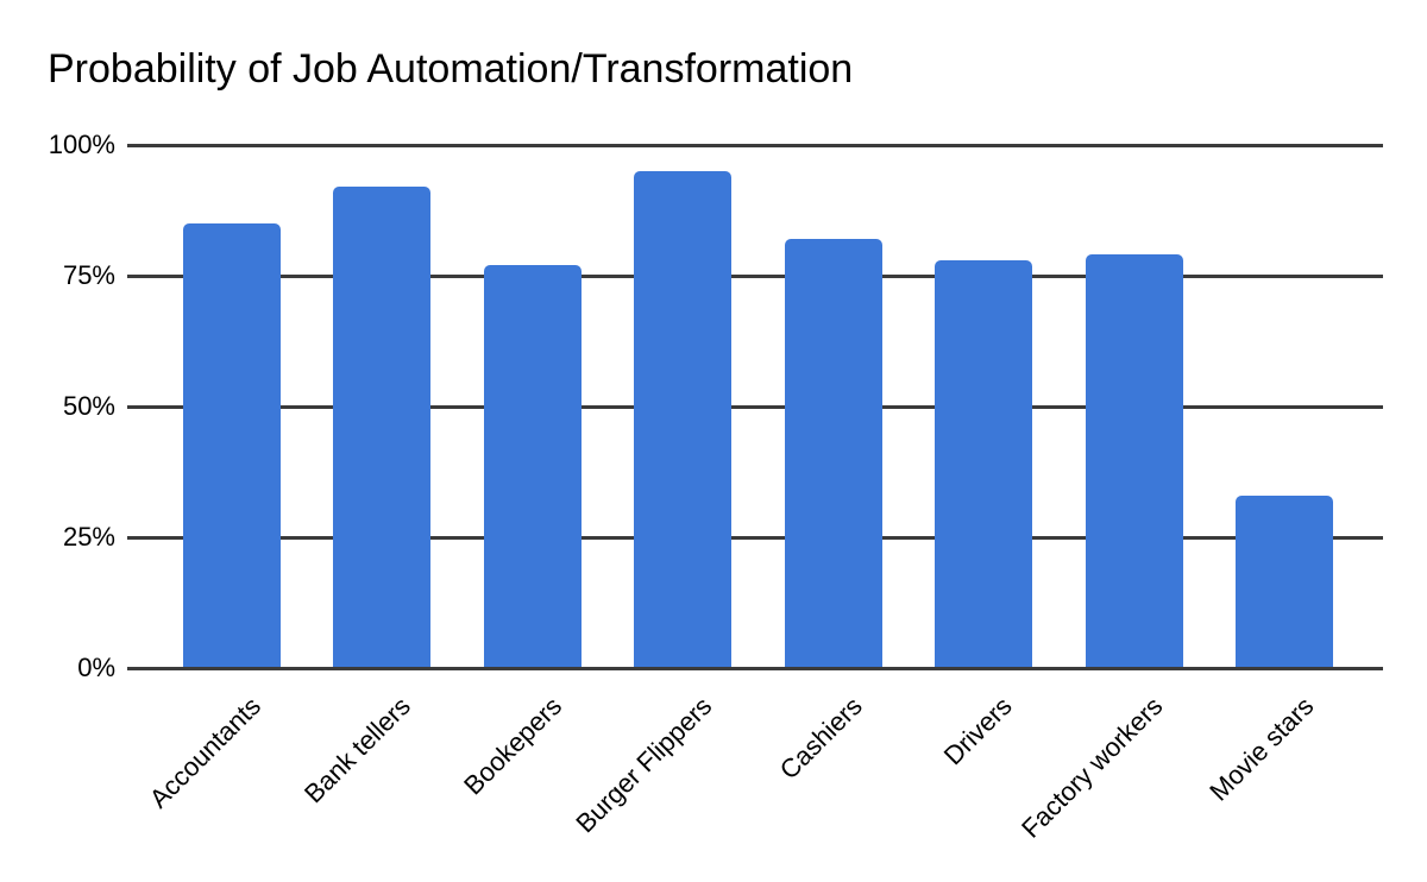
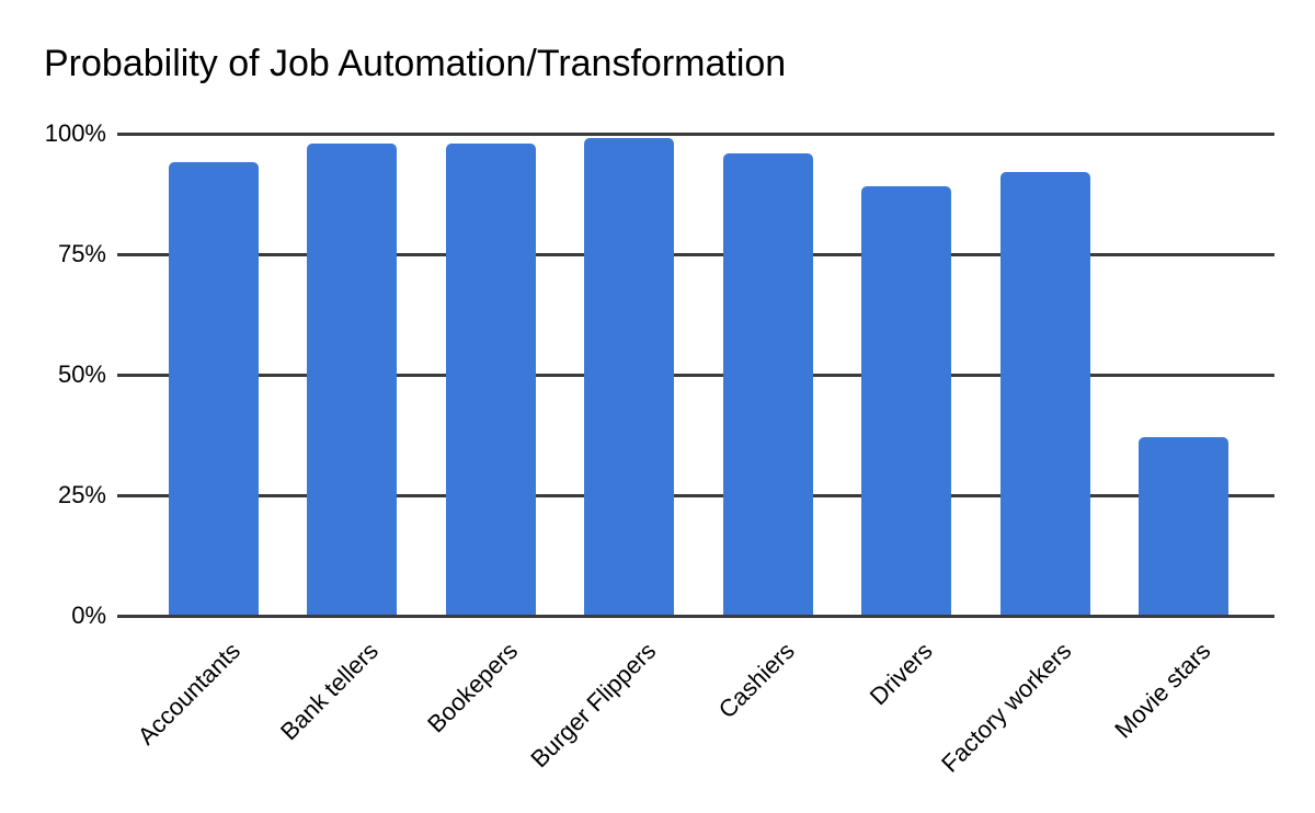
Accountants: 85% -> 94%
Bank tellers: 92% -> 98%
Bookepers: 77% -> 98%
Burger Flippers: 95% -> 99%
Cashiers: 82% -> 96%
Drivers: 78% -> 89%
Factory workers: 79% -> 92%
Movie stars: 33% -> 37%
